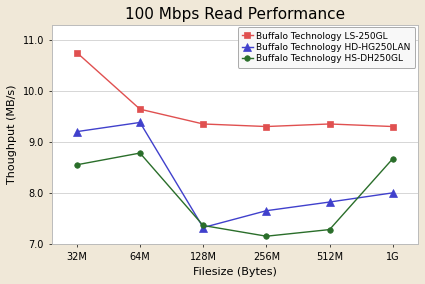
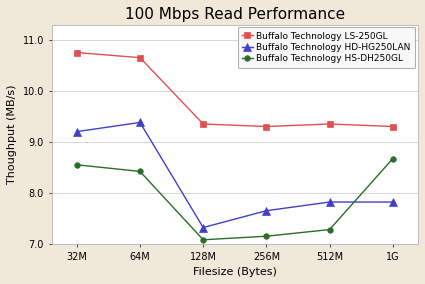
Buffalo Technology LS-250GL/64M: 9.64 -> 10.65
Buffalo Technology HS-DH250GL/64M: 8.78 -> 8.42
Buffalo Technology HS-DH250GL/128M: 7.36 -> 7.08
Buffalo Technology HD-HG250LAN/1G: 8.00 -> 7.82
